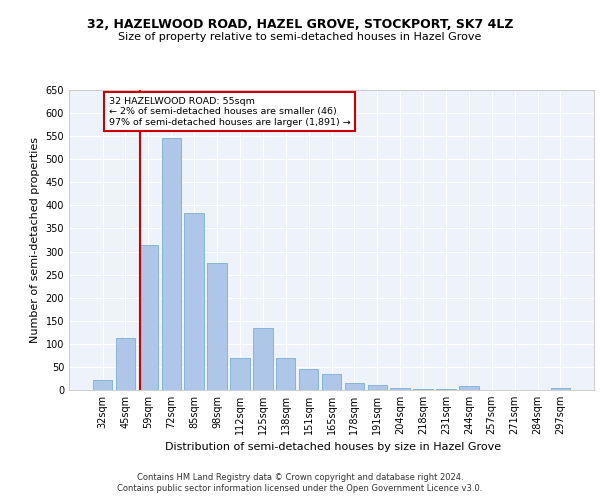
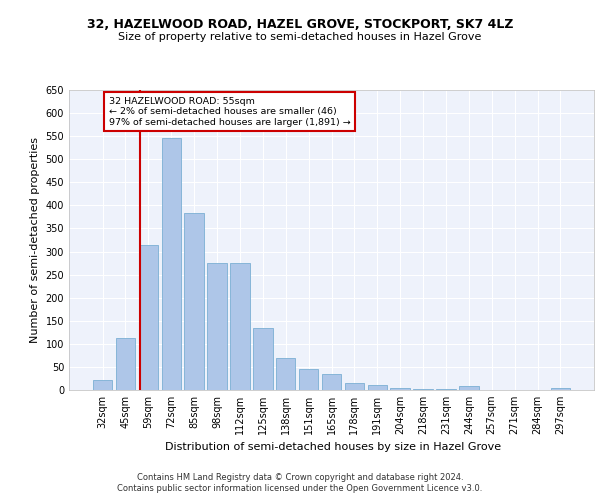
112sqm: 70 -> 275
